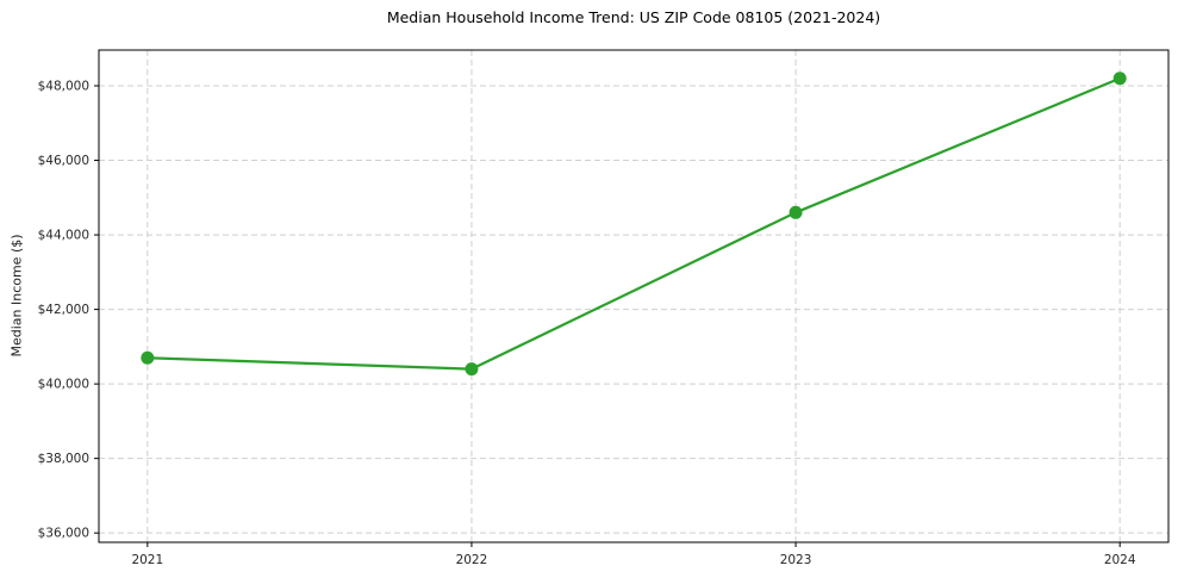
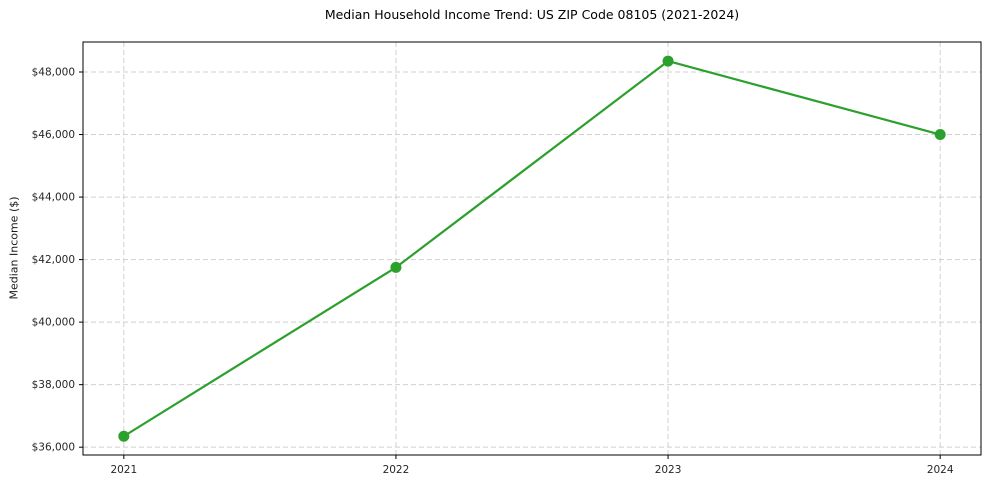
2021: $40700 -> $36400
2022: $40400 -> $41800
2023: $44600 -> $48400
2024: $48200 -> $46000
